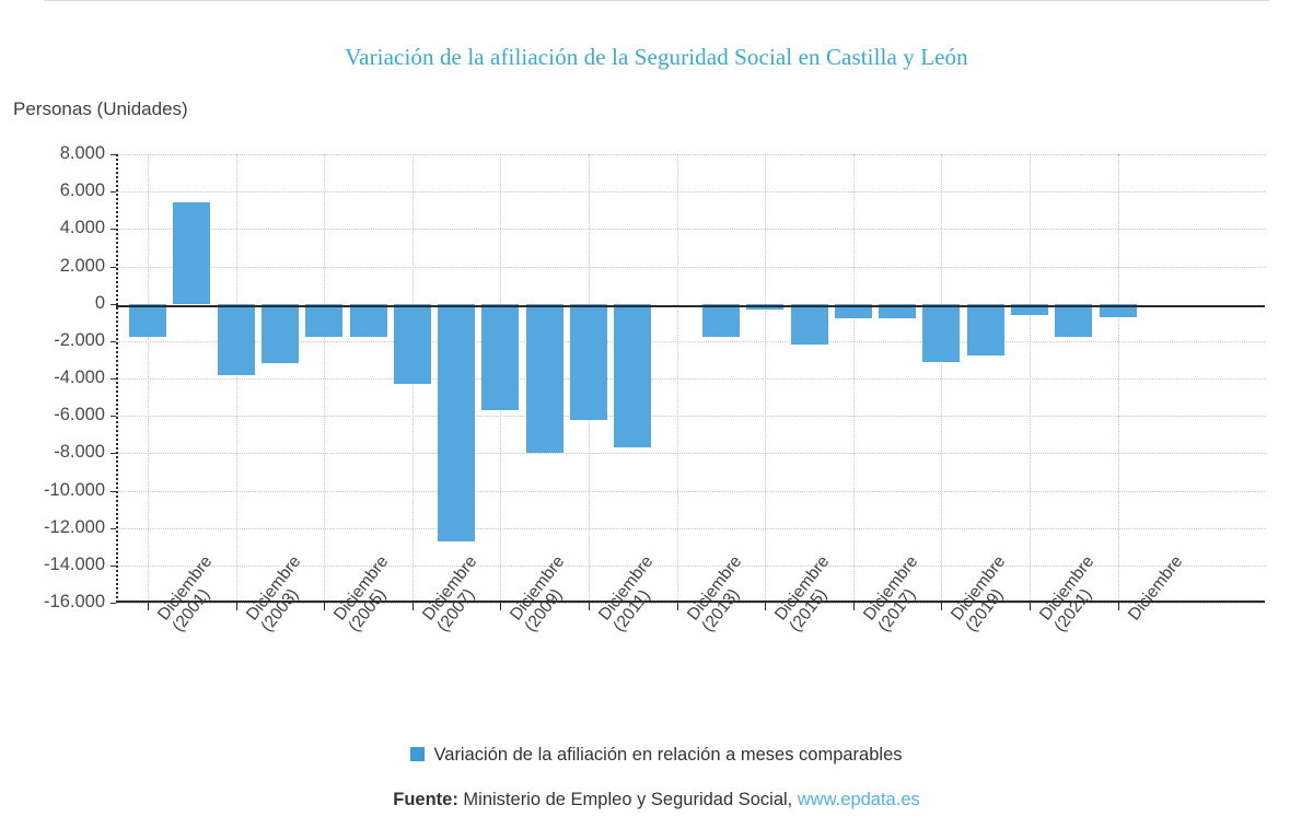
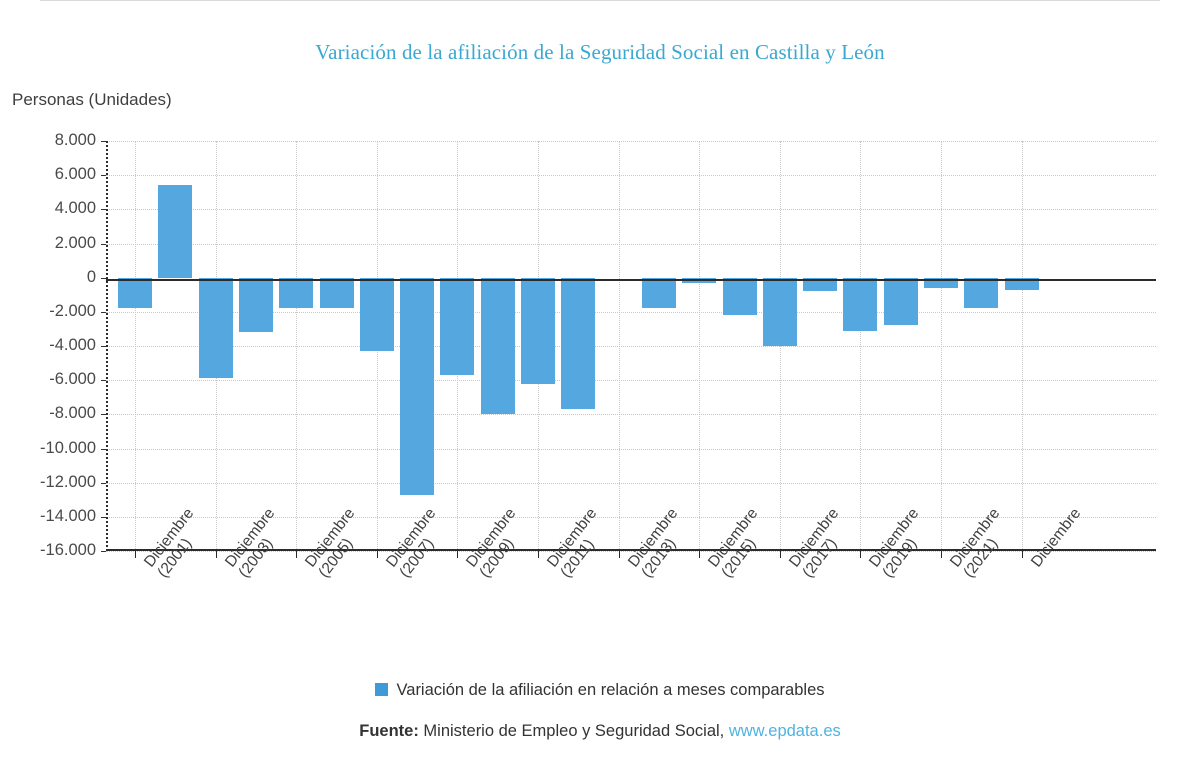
Diciembre (2003): -3800 -> -5900
Diciembre (2017): -800 -> -4000
